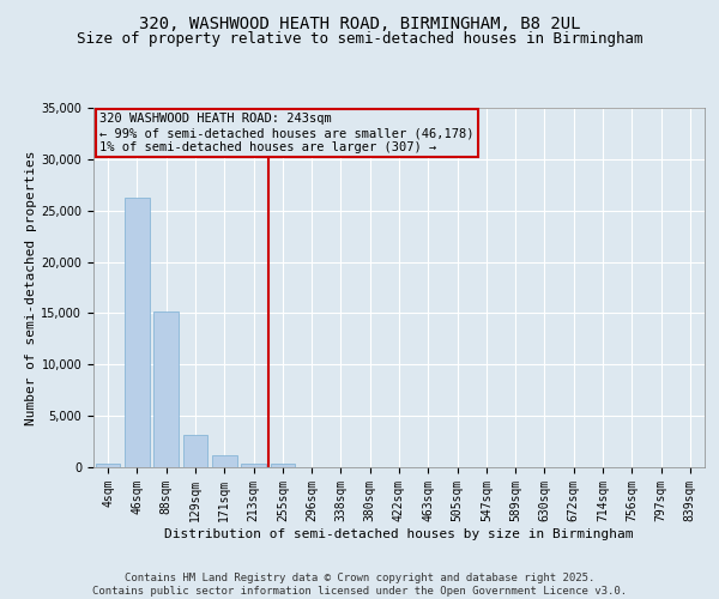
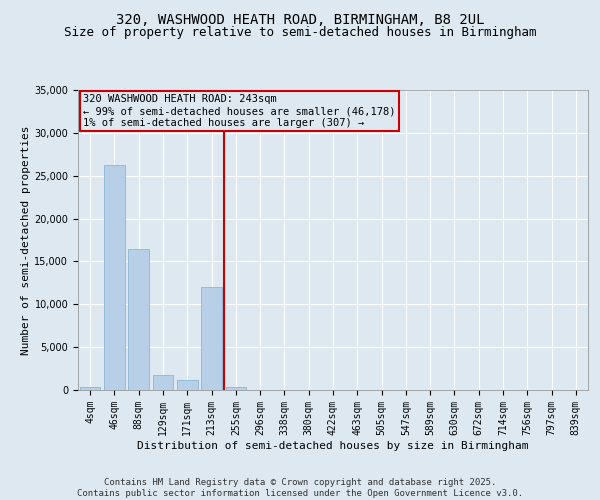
88sqm: 15,200 -> 16,400
129sqm: 3,200 -> 1,800
213sqm: 400 -> 12,000
